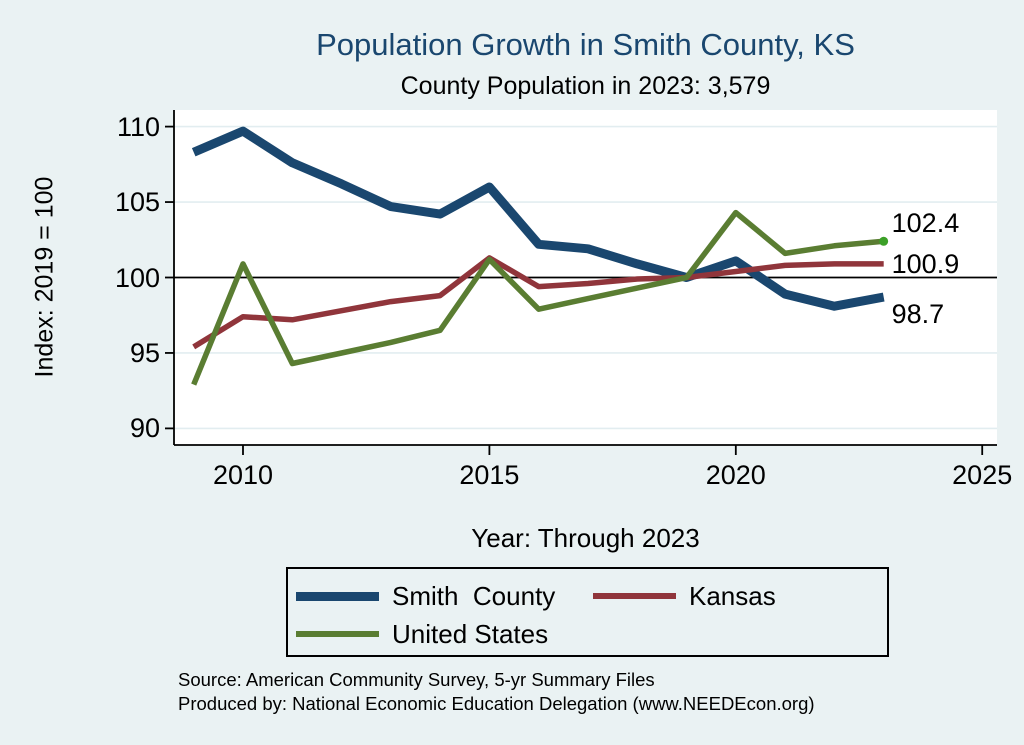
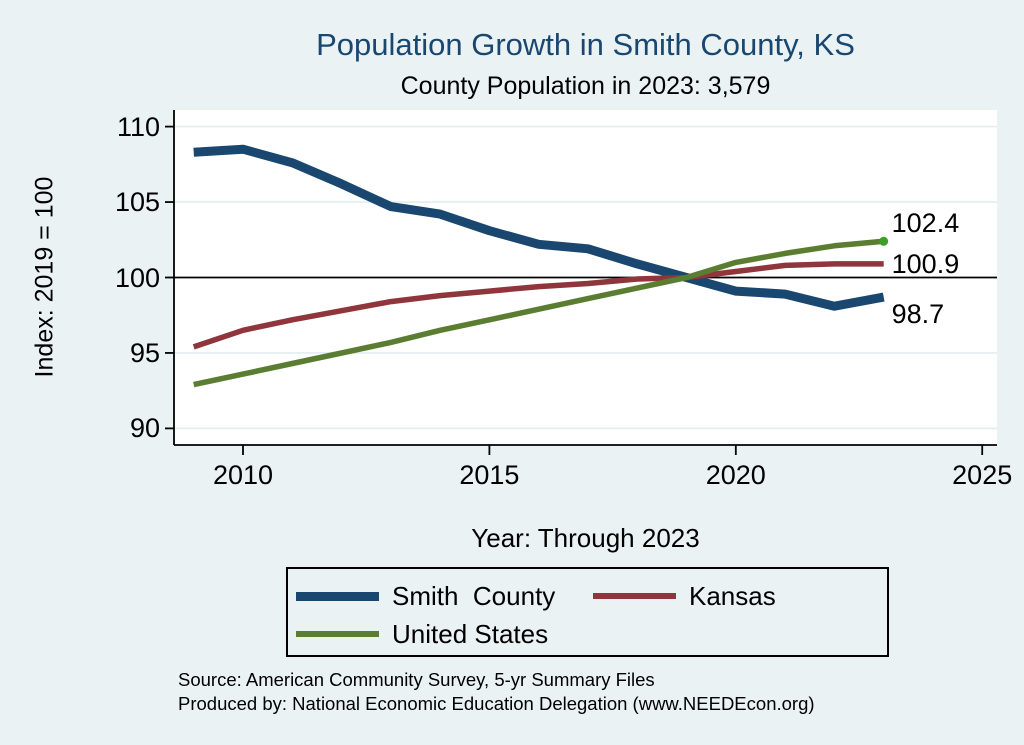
Smith County/2010: 109.7 -> 108.5
Kansas/2010: 97.4 -> 96.5
United States/2010: 100.9 -> 93.6
Smith County/2015: 106.0 -> 103.1
Kansas/2015: 101.3 -> 99.1
United States/2015: 101.2 -> 97.2
Smith County/2020: 101.1 -> 99.1
United States/2020: 104.3 -> 101.0
